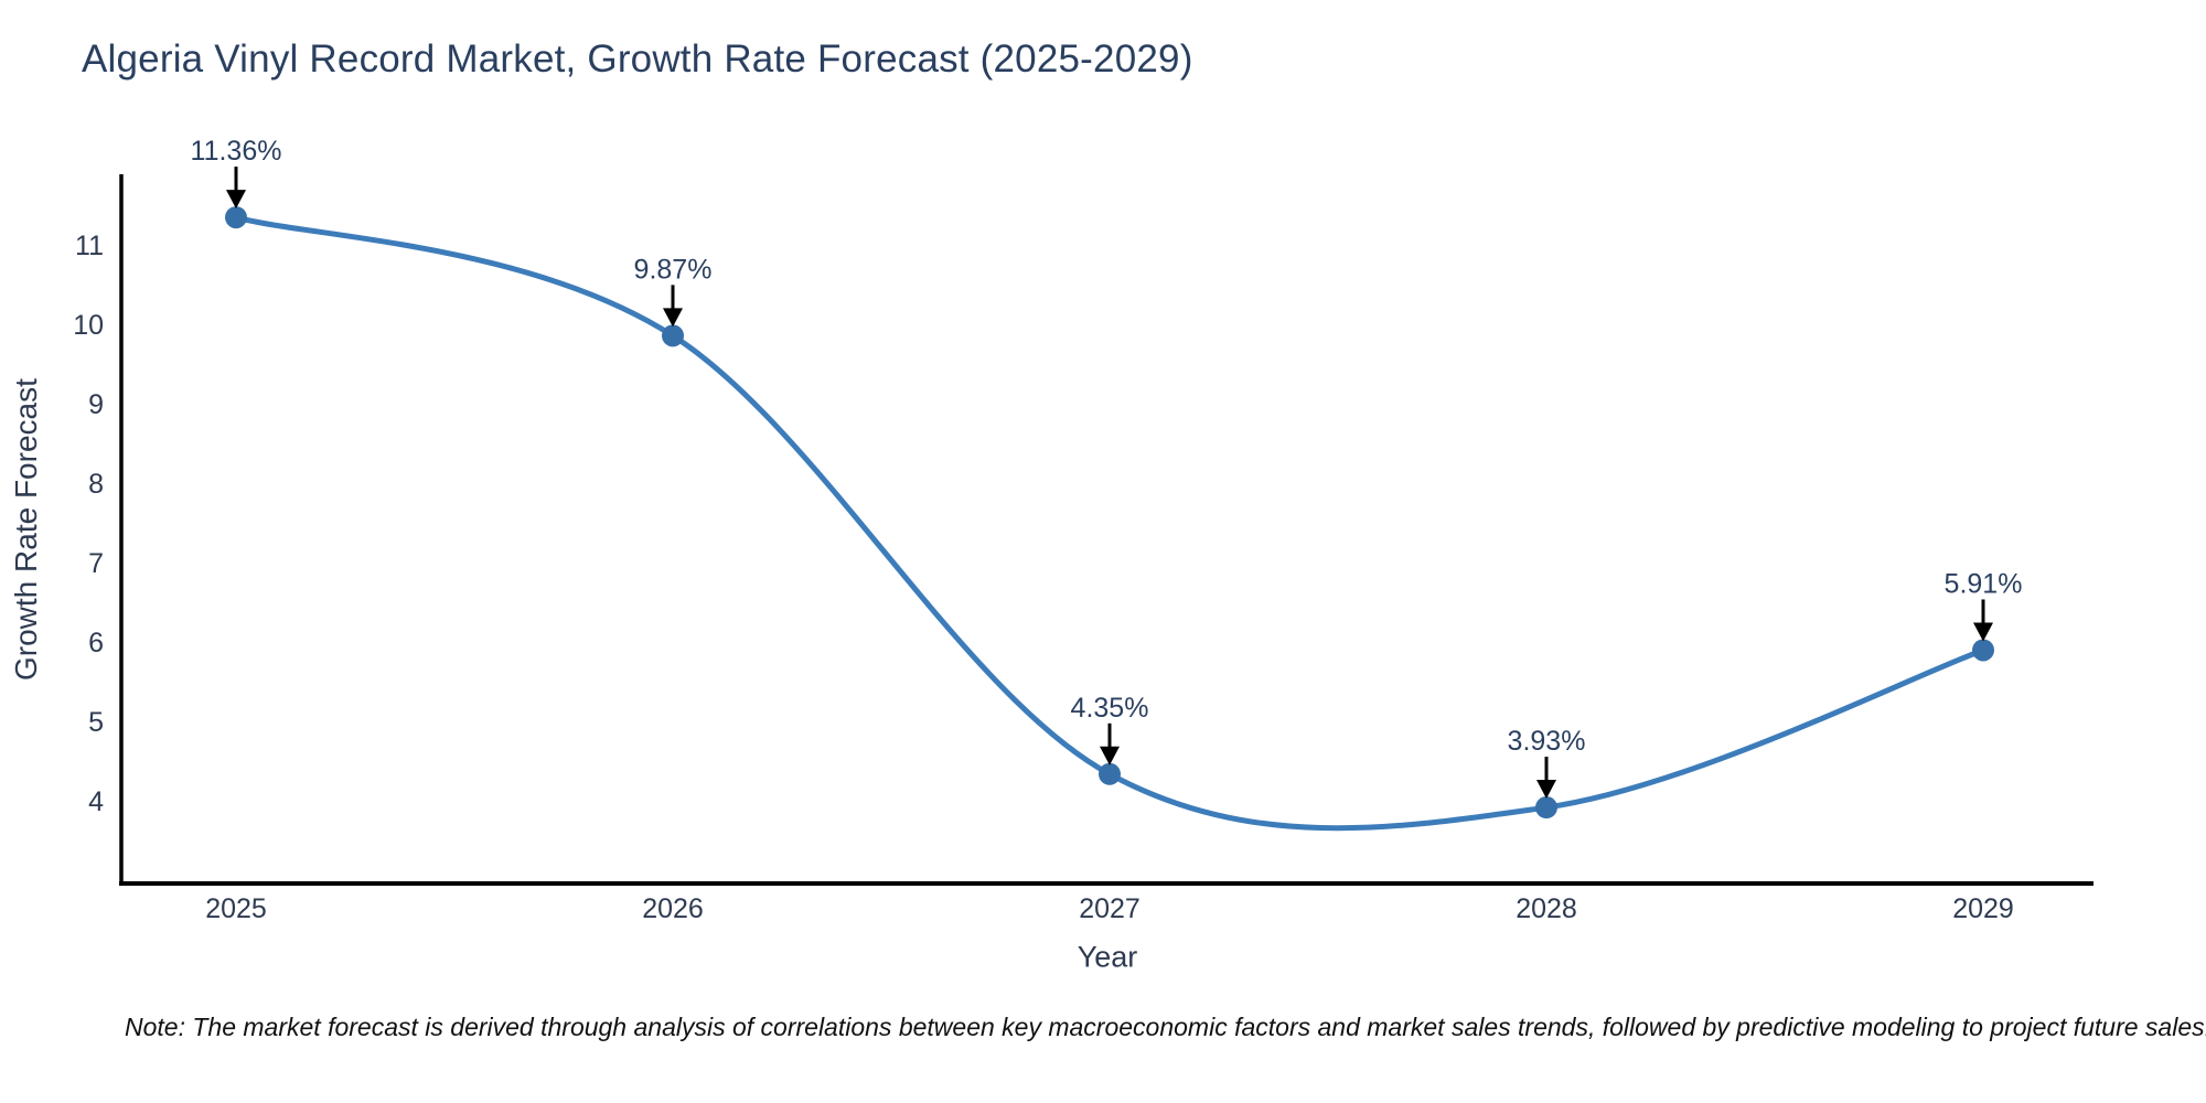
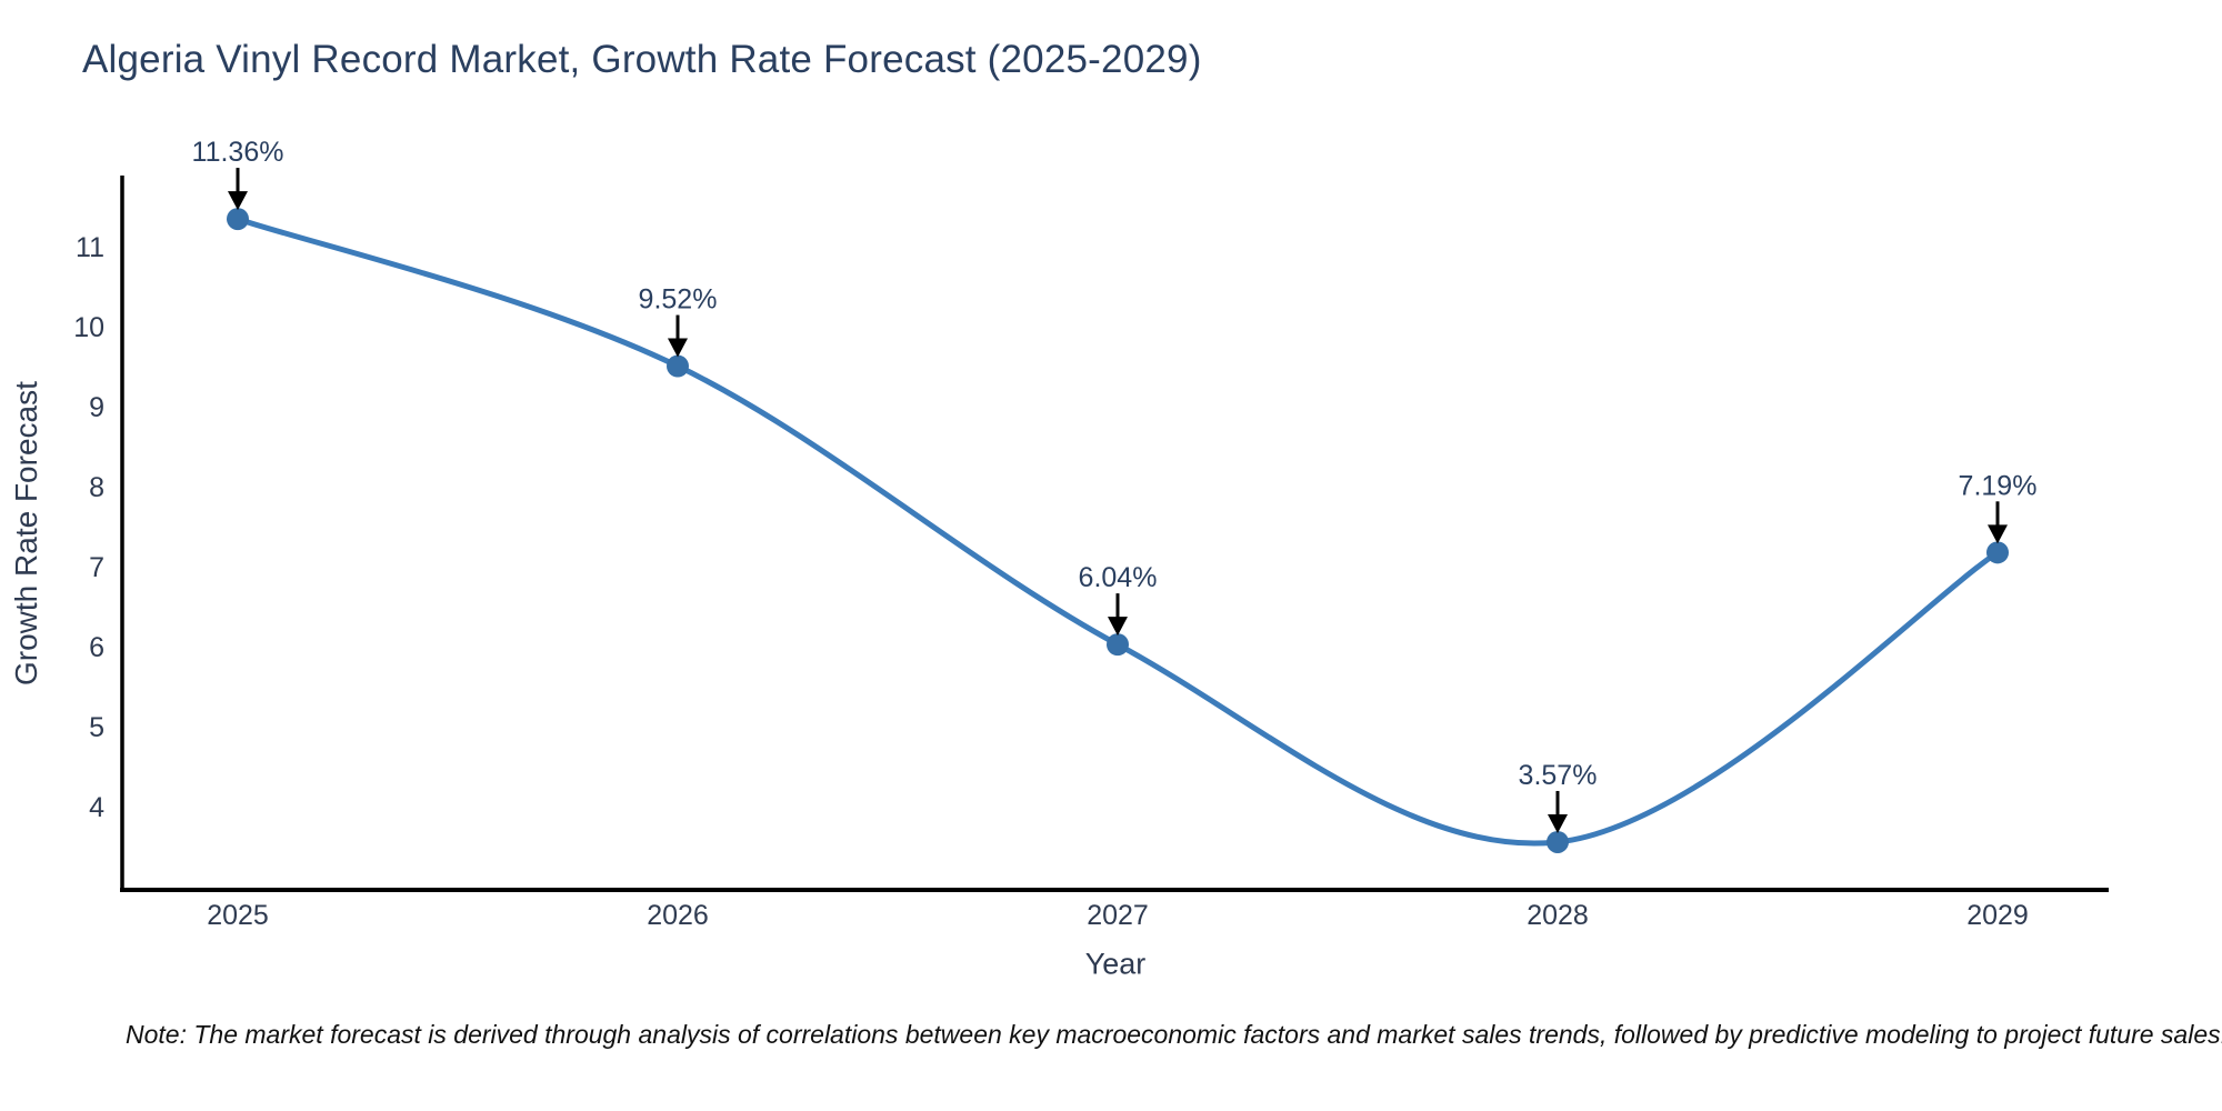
2026: 9.87% -> 9.52%
2027: 4.35% -> 6.04%
2028: 3.93% -> 3.57%
2029: 5.91% -> 7.19%
